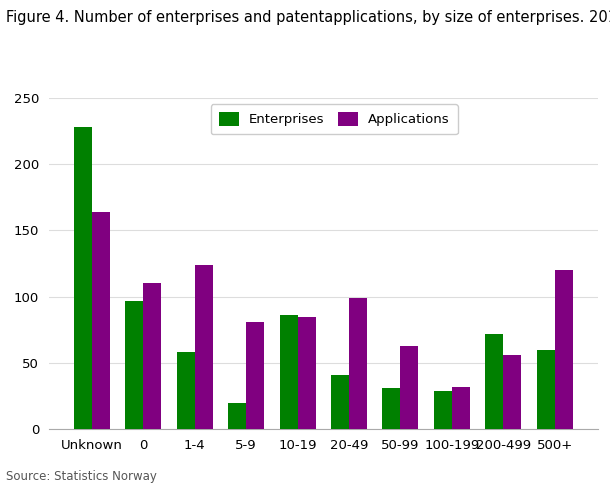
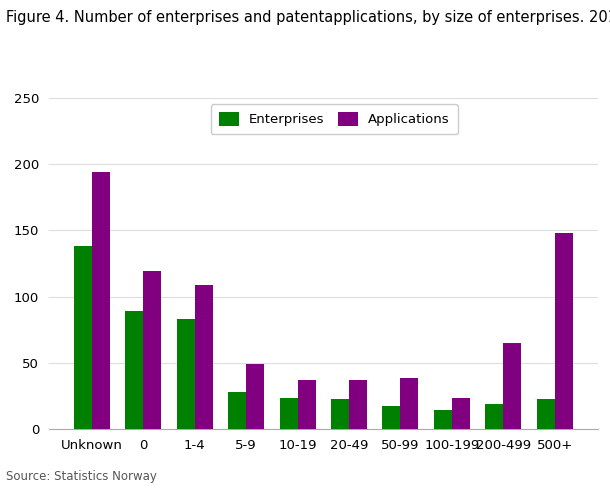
Enterprises/Unknown: 228 -> 138
Applications/Unknown: 164 -> 194
Enterprises/0: 97 -> 89
Applications/0: 110 -> 119
Enterprises/1-4: 58 -> 83
Applications/1-4: 124 -> 109
Enterprises/5-9: 20 -> 28
Applications/5-9: 81 -> 49
Enterprises/10-19: 86 -> 24
Applications/10-19: 85 -> 37
Enterprises/20-49: 41 -> 23
Applications/20-49: 99 -> 37
Enterprises/50-99: 31 -> 18
Applications/50-99: 63 -> 39
Enterprises/100-199: 29 -> 15
Applications/100-199: 32 -> 24
Enterprises/200-499: 72 -> 19
Applications/200-499: 56 -> 65
Enterprises/500+: 60 -> 23
Applications/500+: 120 -> 148
